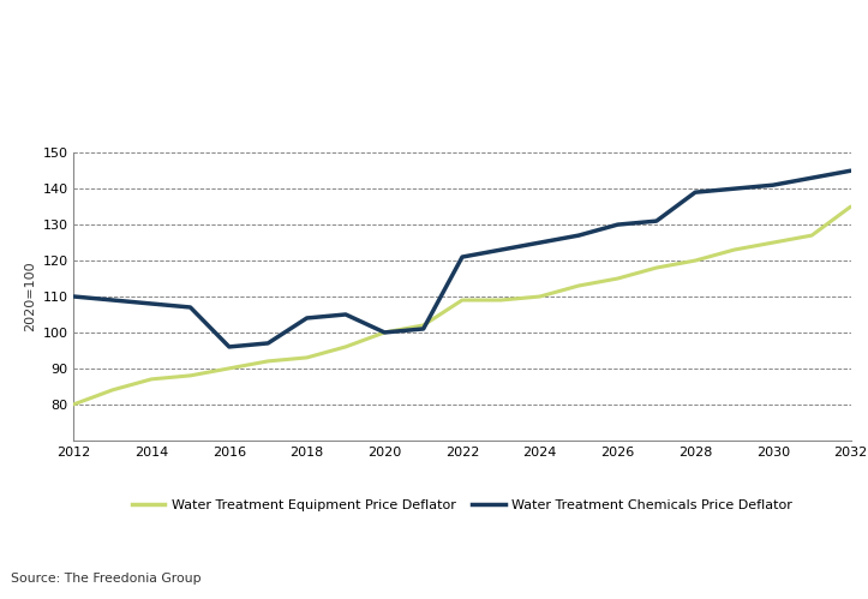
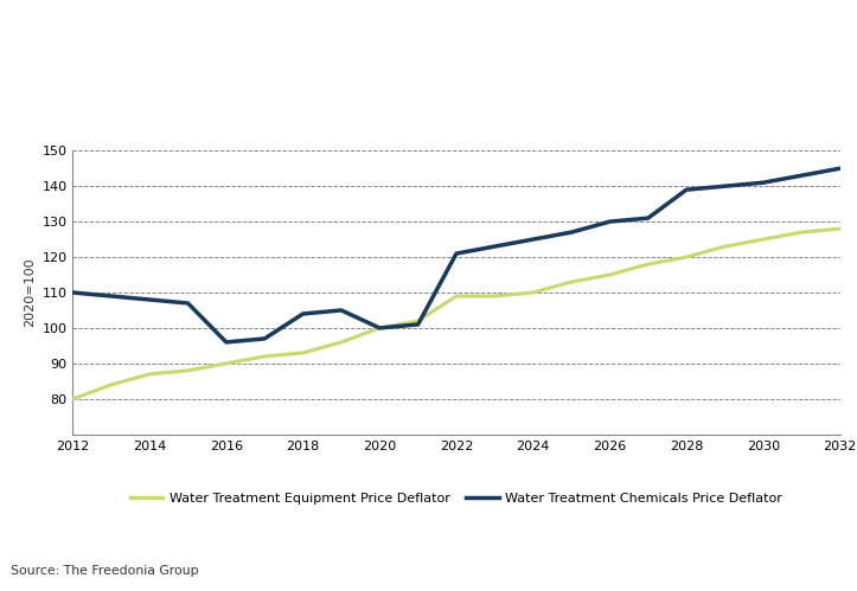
Water Treatment Equipment Price Deflator/2032: 135 -> 128
